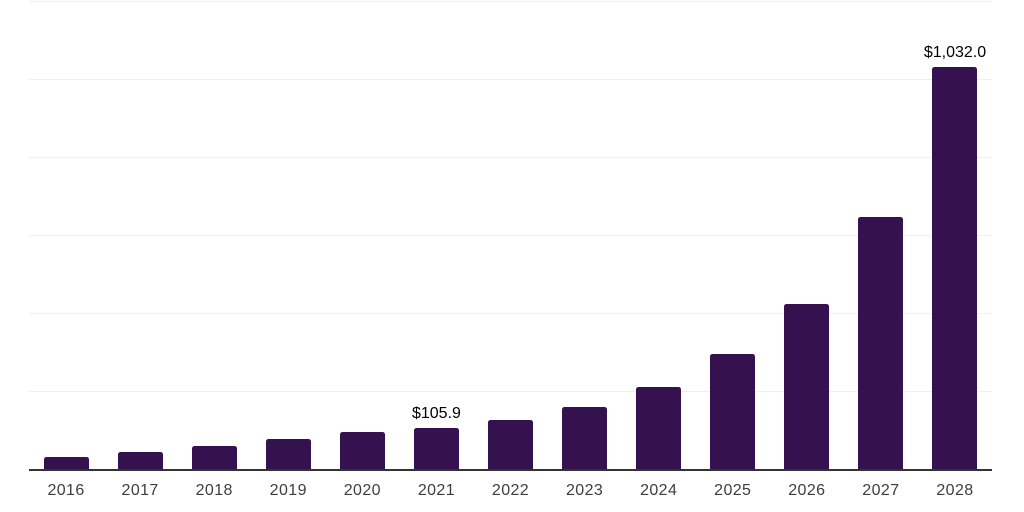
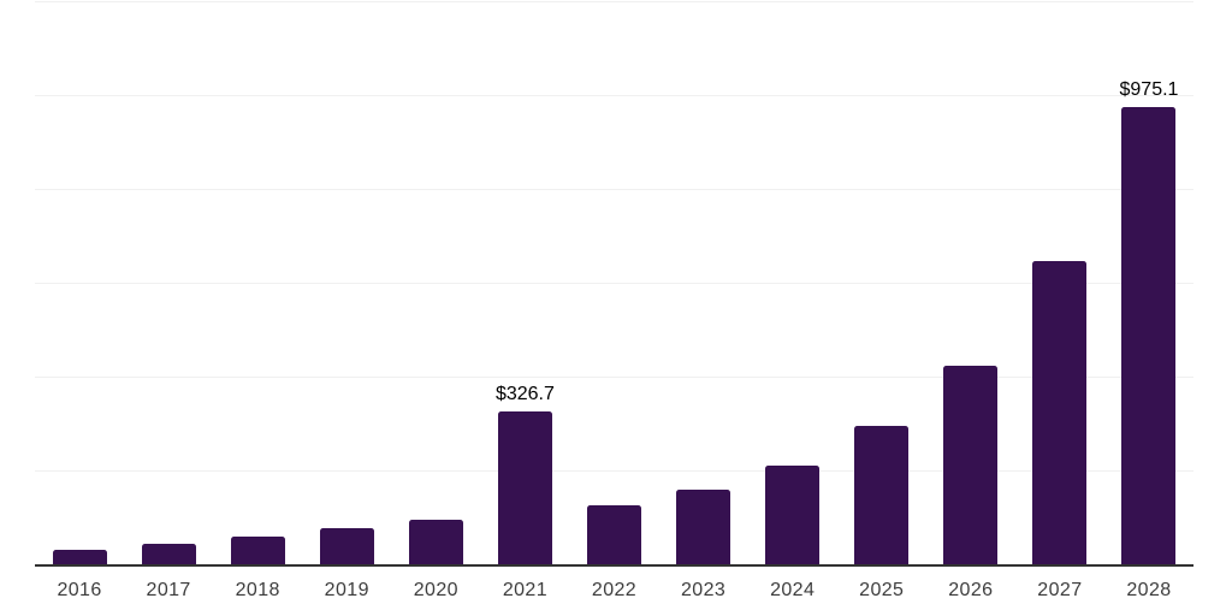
2021: $105.9 -> $326.7
2028: $1,032.0 -> $975.1
